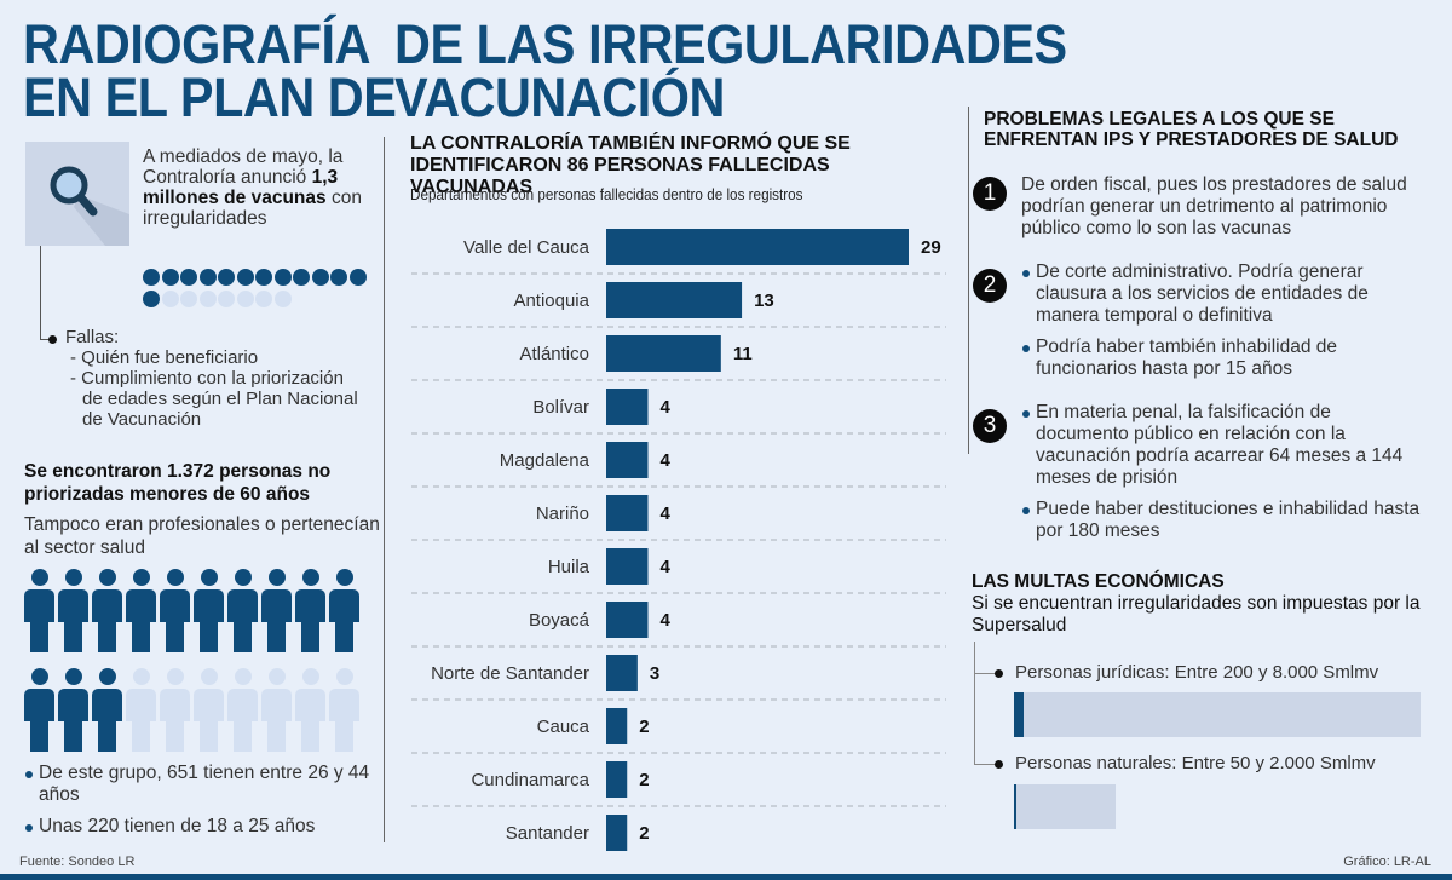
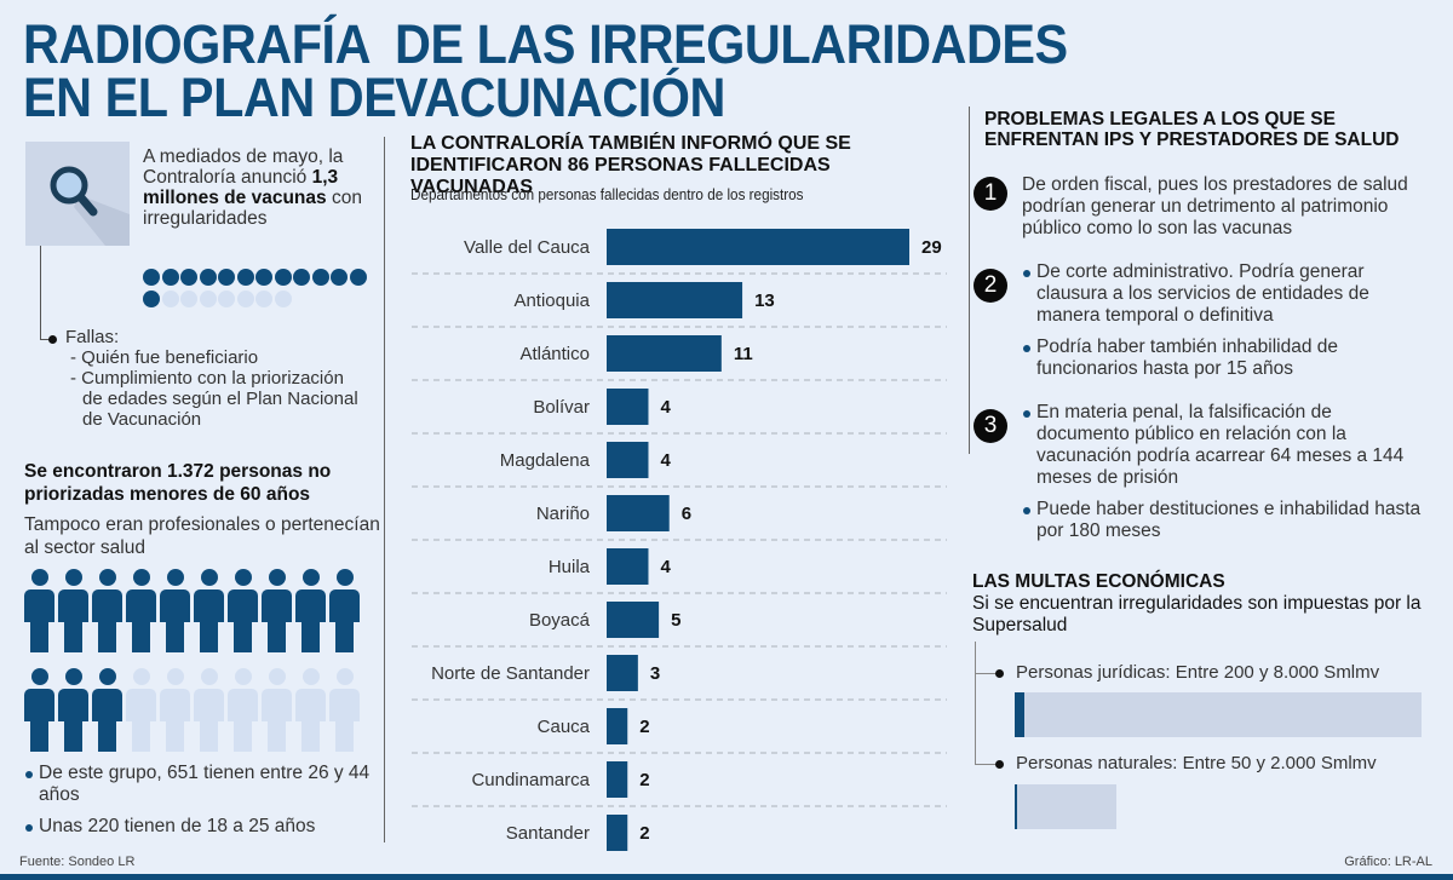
Nariño: 4 -> 6
Boyacá: 4 -> 5
